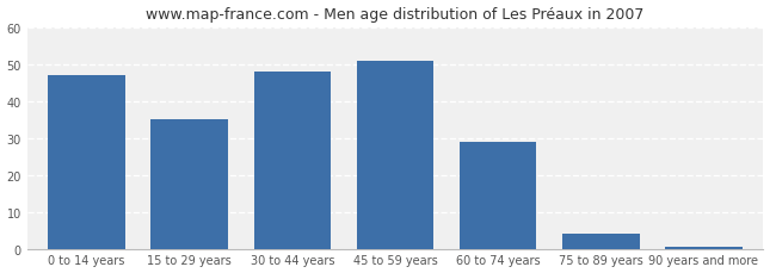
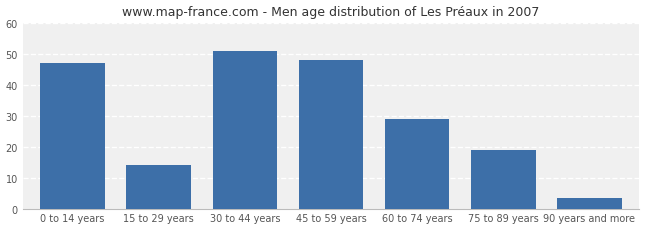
15 to 29 years: 35.0 -> 14.0
30 to 44 years: 48.0 -> 51.0
45 to 59 years: 51.0 -> 48.0
75 to 89 years: 4.0 -> 19.0
90 years and more: 0.5 -> 3.5
